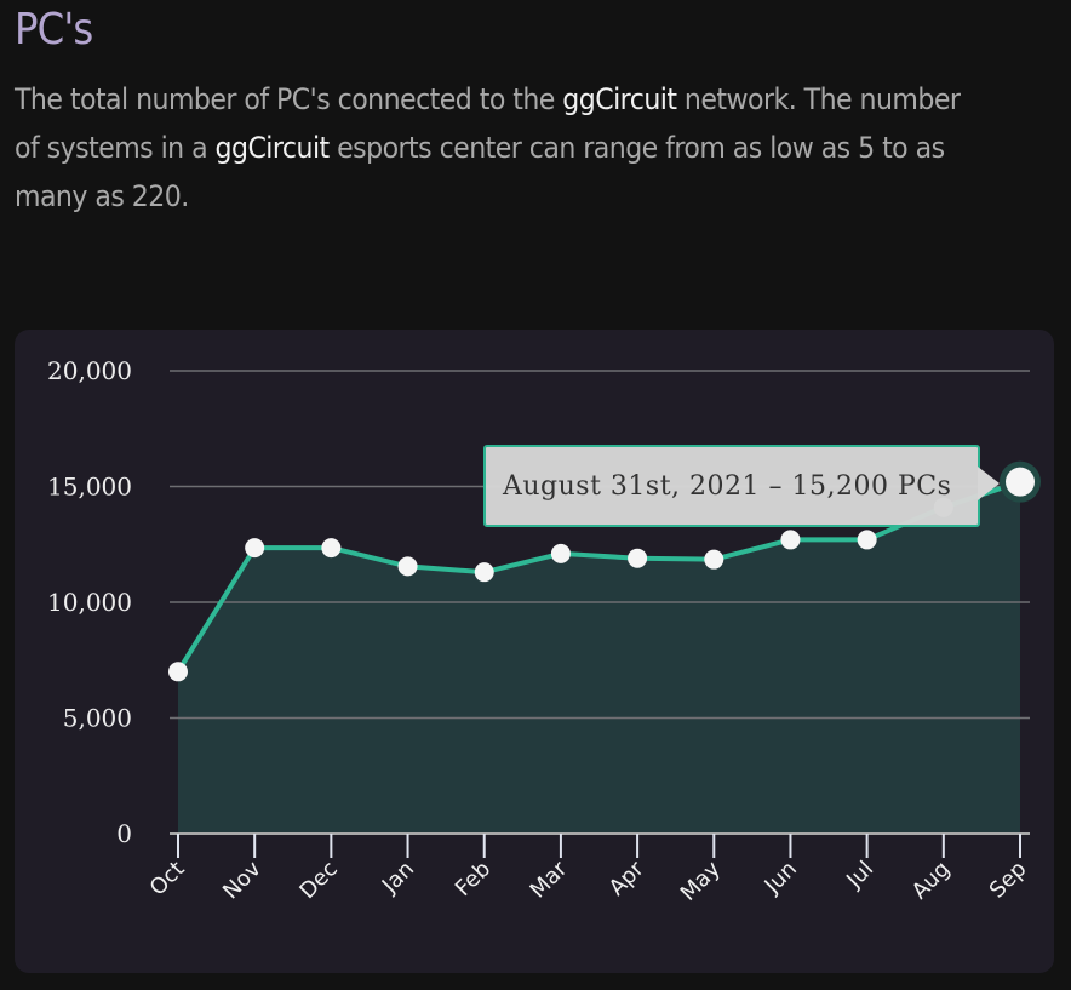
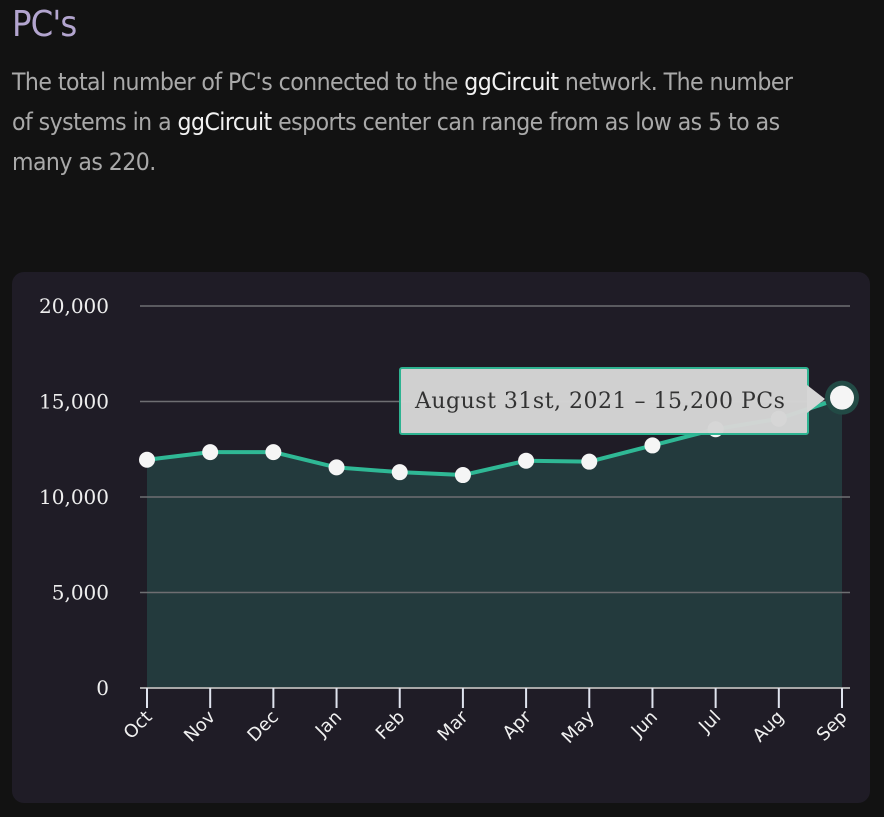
Oct: 7000 -> 12000
Mar: 12100 -> 11200
Jul: 12700 -> 13600
